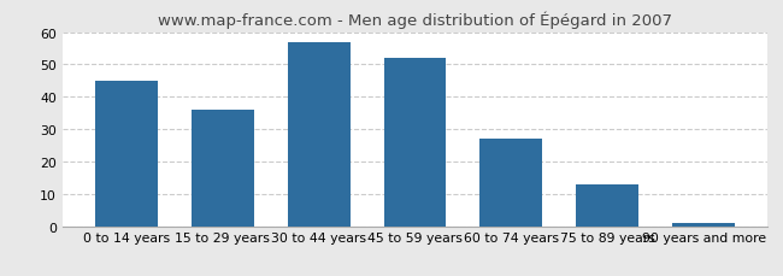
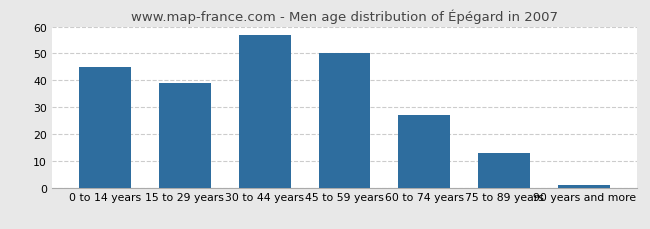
15 to 29 years: 36 -> 39
45 to 59 years: 52 -> 50
